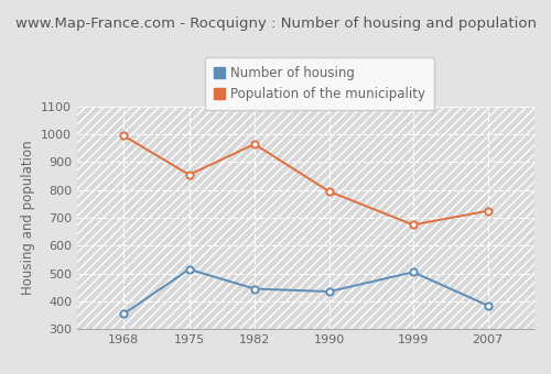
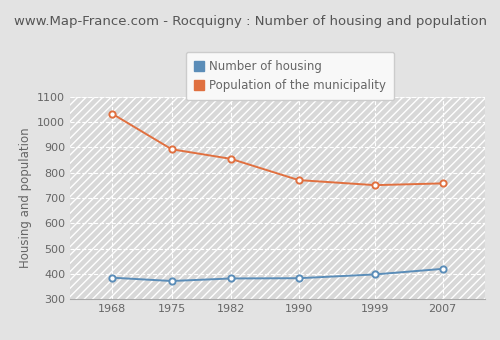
Number of housing/1968: 355 -> 385
Population of the municipality/1968: 995 -> 1033
Number of housing/1975: 515 -> 372
Population of the municipality/1975: 855 -> 893
Number of housing/1982: 445 -> 382
Population of the municipality/1982: 965 -> 855
Number of housing/1990: 435 -> 383
Population of the municipality/1990: 795 -> 771
Number of housing/1999: 505 -> 398
Population of the municipality/1999: 675 -> 751
Number of housing/2007: 385 -> 420
Population of the municipality/2007: 725 -> 758
